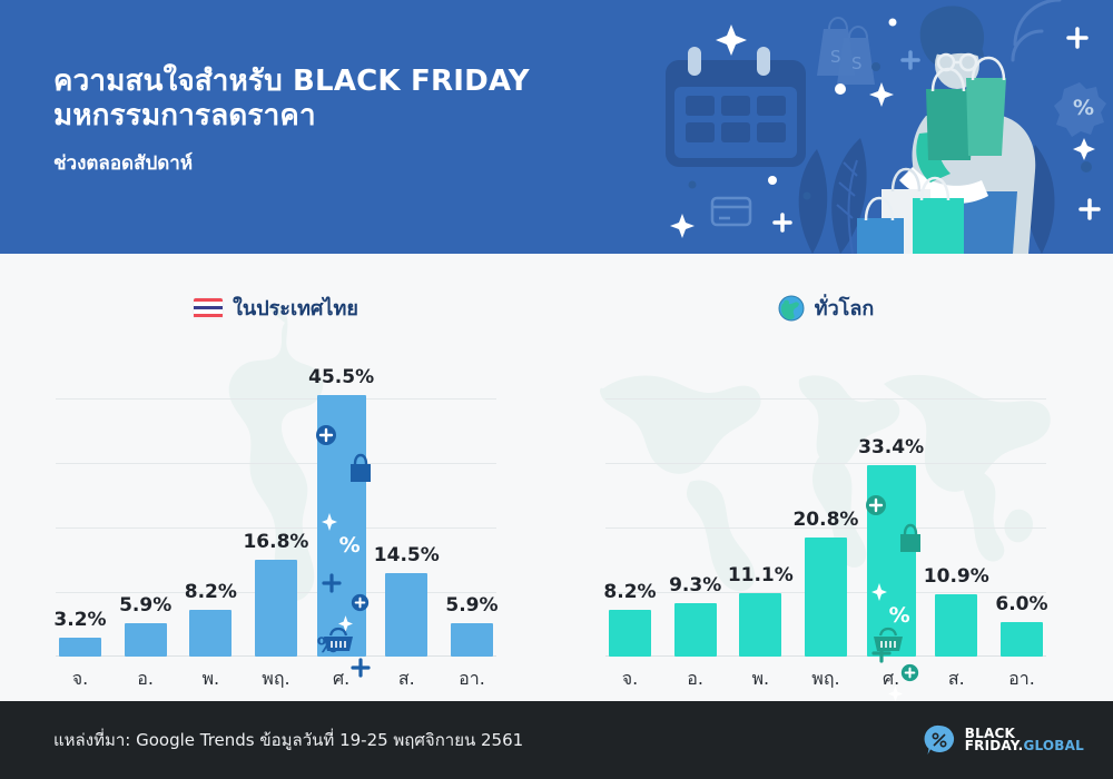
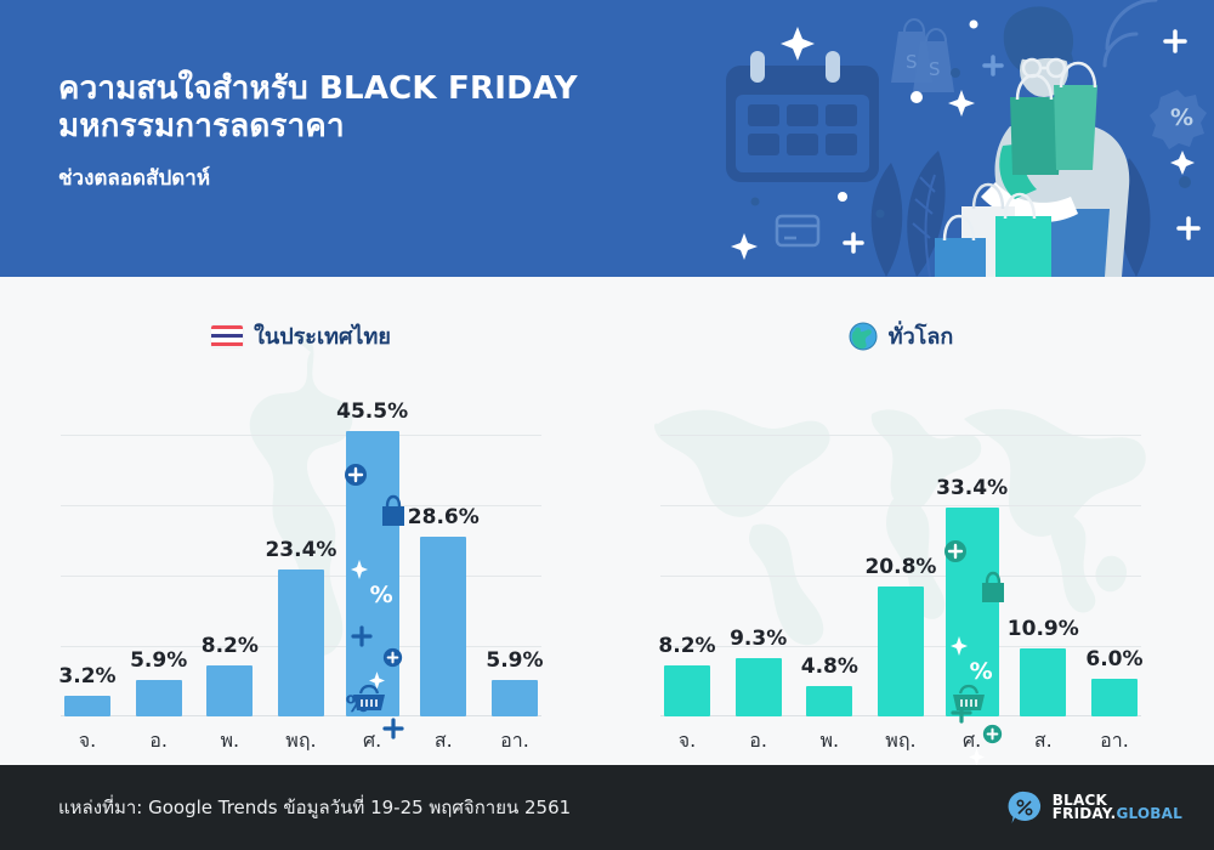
ในประเทศไทย/พฤ.: 16.8% -> 23.4%
ในประเทศไทย/ส.: 14.5% -> 28.6%
ทั่วโลก/พ.: 11.1% -> 4.8%
